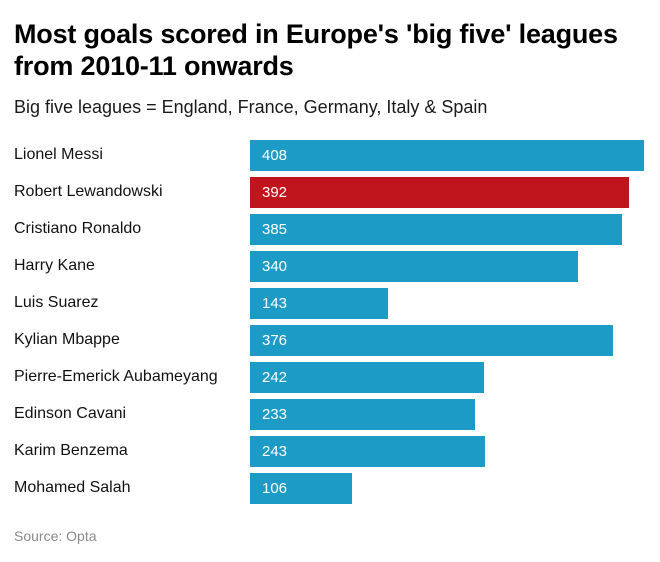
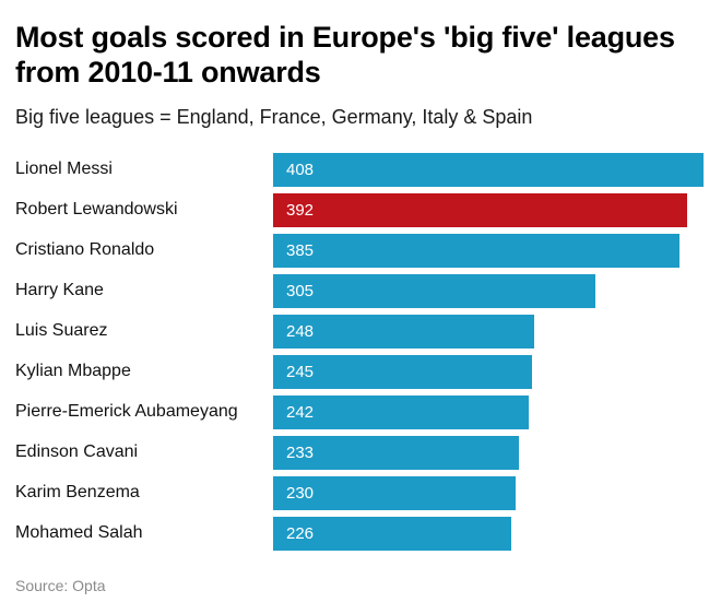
Harry Kane: 340 -> 305
Luis Suarez: 143 -> 248
Kylian Mbappe: 376 -> 245
Karim Benzema: 243 -> 230
Mohamed Salah: 106 -> 226
